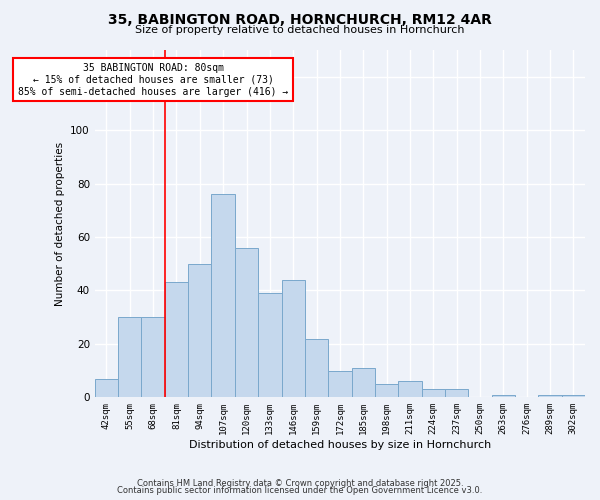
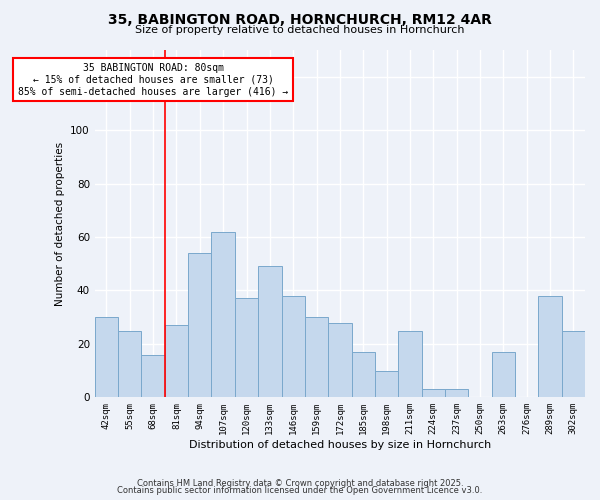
42sqm: 7 -> 30
55sqm: 30 -> 25
68sqm: 30 -> 16
81sqm: 43 -> 27
94sqm: 50 -> 54
107sqm: 76 -> 62
120sqm: 56 -> 37
133sqm: 39 -> 49
146sqm: 44 -> 38
159sqm: 22 -> 30
172sqm: 10 -> 28
185sqm: 11 -> 17
198sqm: 5 -> 10
211sqm: 6 -> 25
263sqm: 1 -> 17
289sqm: 1 -> 38
302sqm: 1 -> 25
